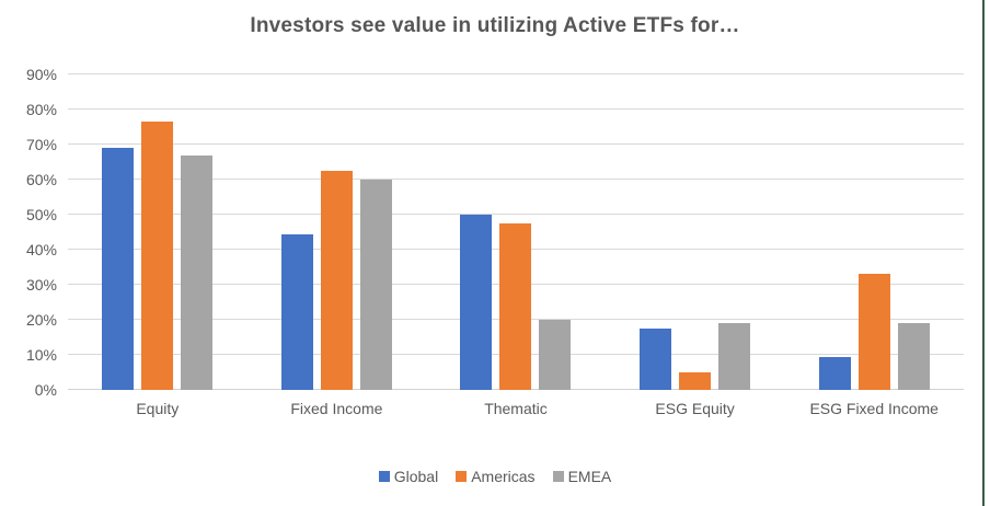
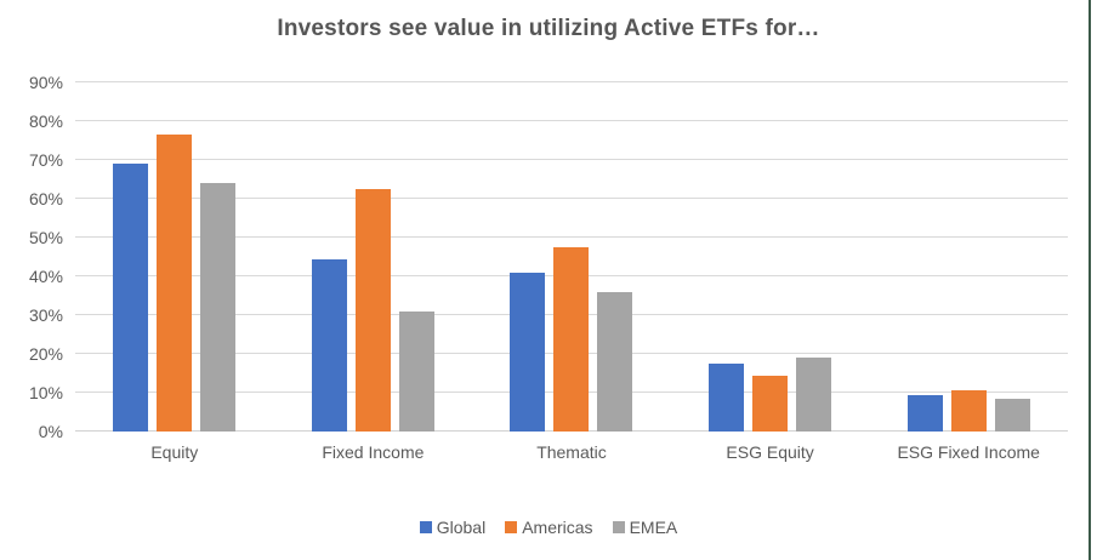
EMEA/Equity: 67% -> 64%
EMEA/Fixed Income: 60% -> 31%
Global/Thematic: 50% -> 41%
EMEA/Thematic: 20% -> 36%
Americas/ESG Equity: 5% -> 14%
Americas/ESG Fixed Income: 33% -> 10%
EMEA/ESG Fixed Income: 19% -> 8%
